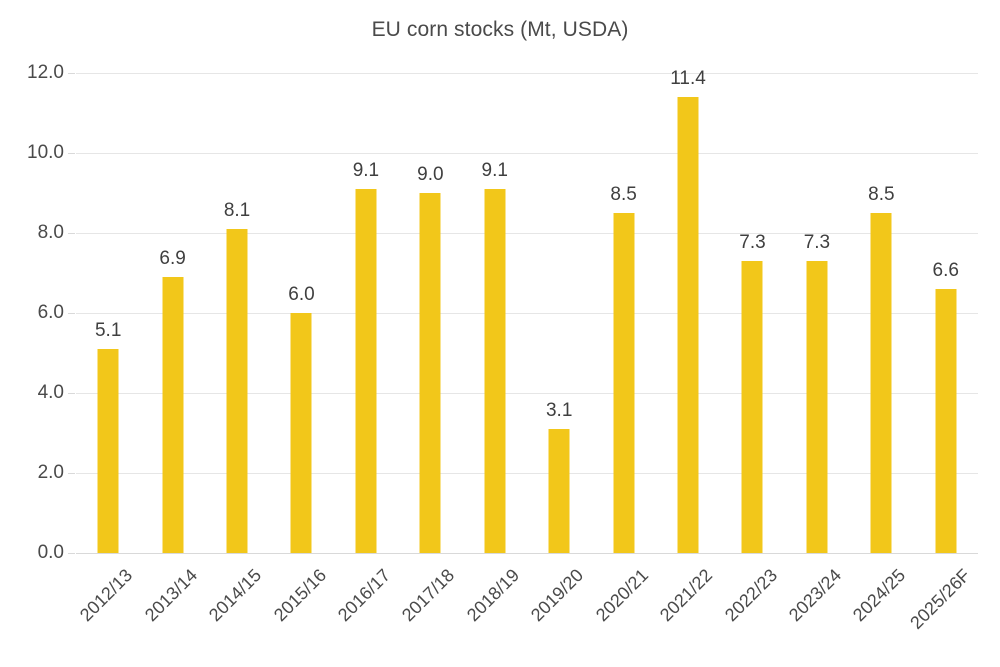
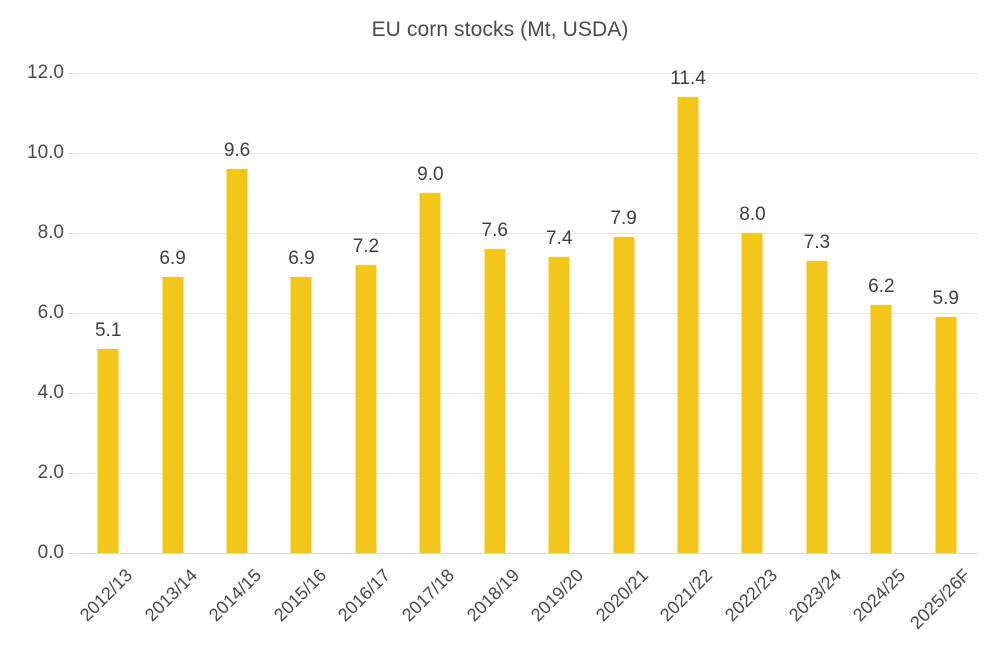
2014/15: 8.1 -> 9.6
2015/16: 6.0 -> 6.9
2016/17: 9.1 -> 7.2
2018/19: 9.1 -> 7.6
2019/20: 3.1 -> 7.4
2020/21: 8.5 -> 7.9
2022/23: 7.3 -> 8.0
2024/25: 8.5 -> 6.2
2025/26F: 6.6 -> 5.9
